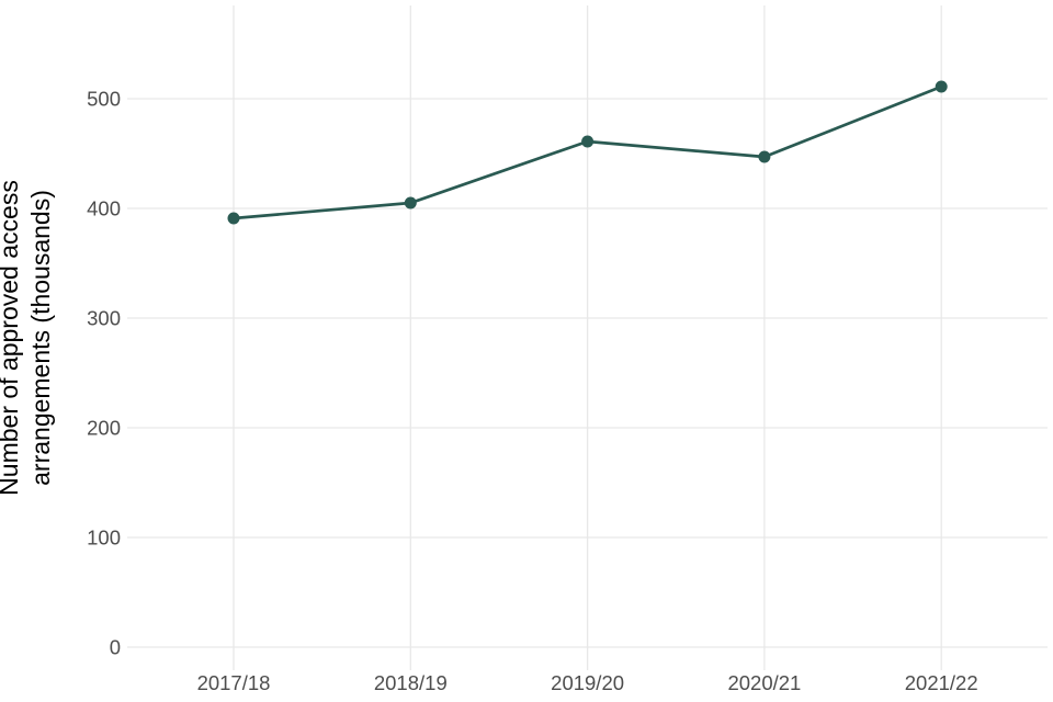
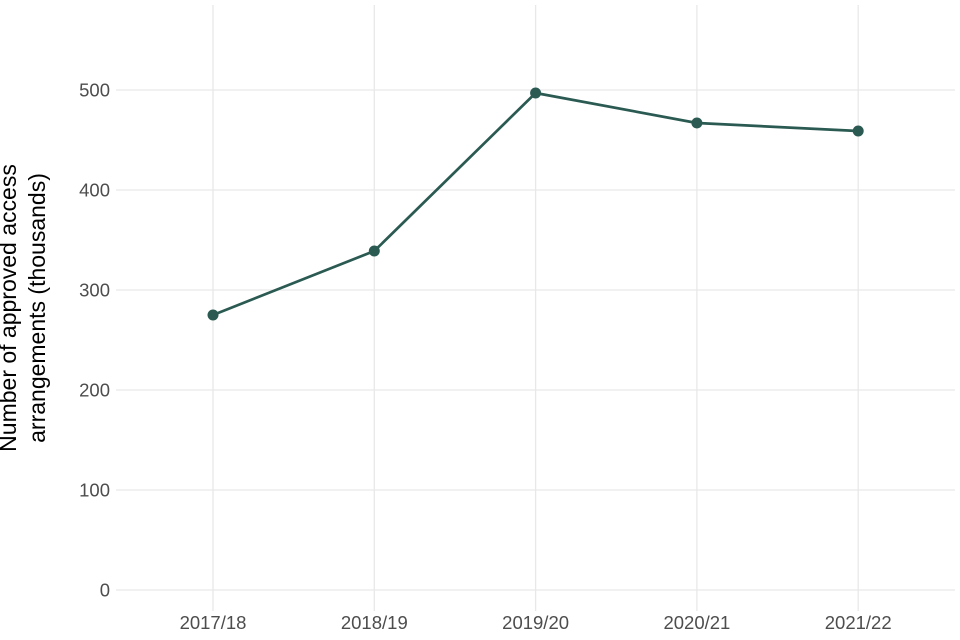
2017/18: 391 -> 275
2018/19: 405 -> 339
2019/20: 461 -> 497
2020/21: 447 -> 467
2021/22: 511 -> 459
